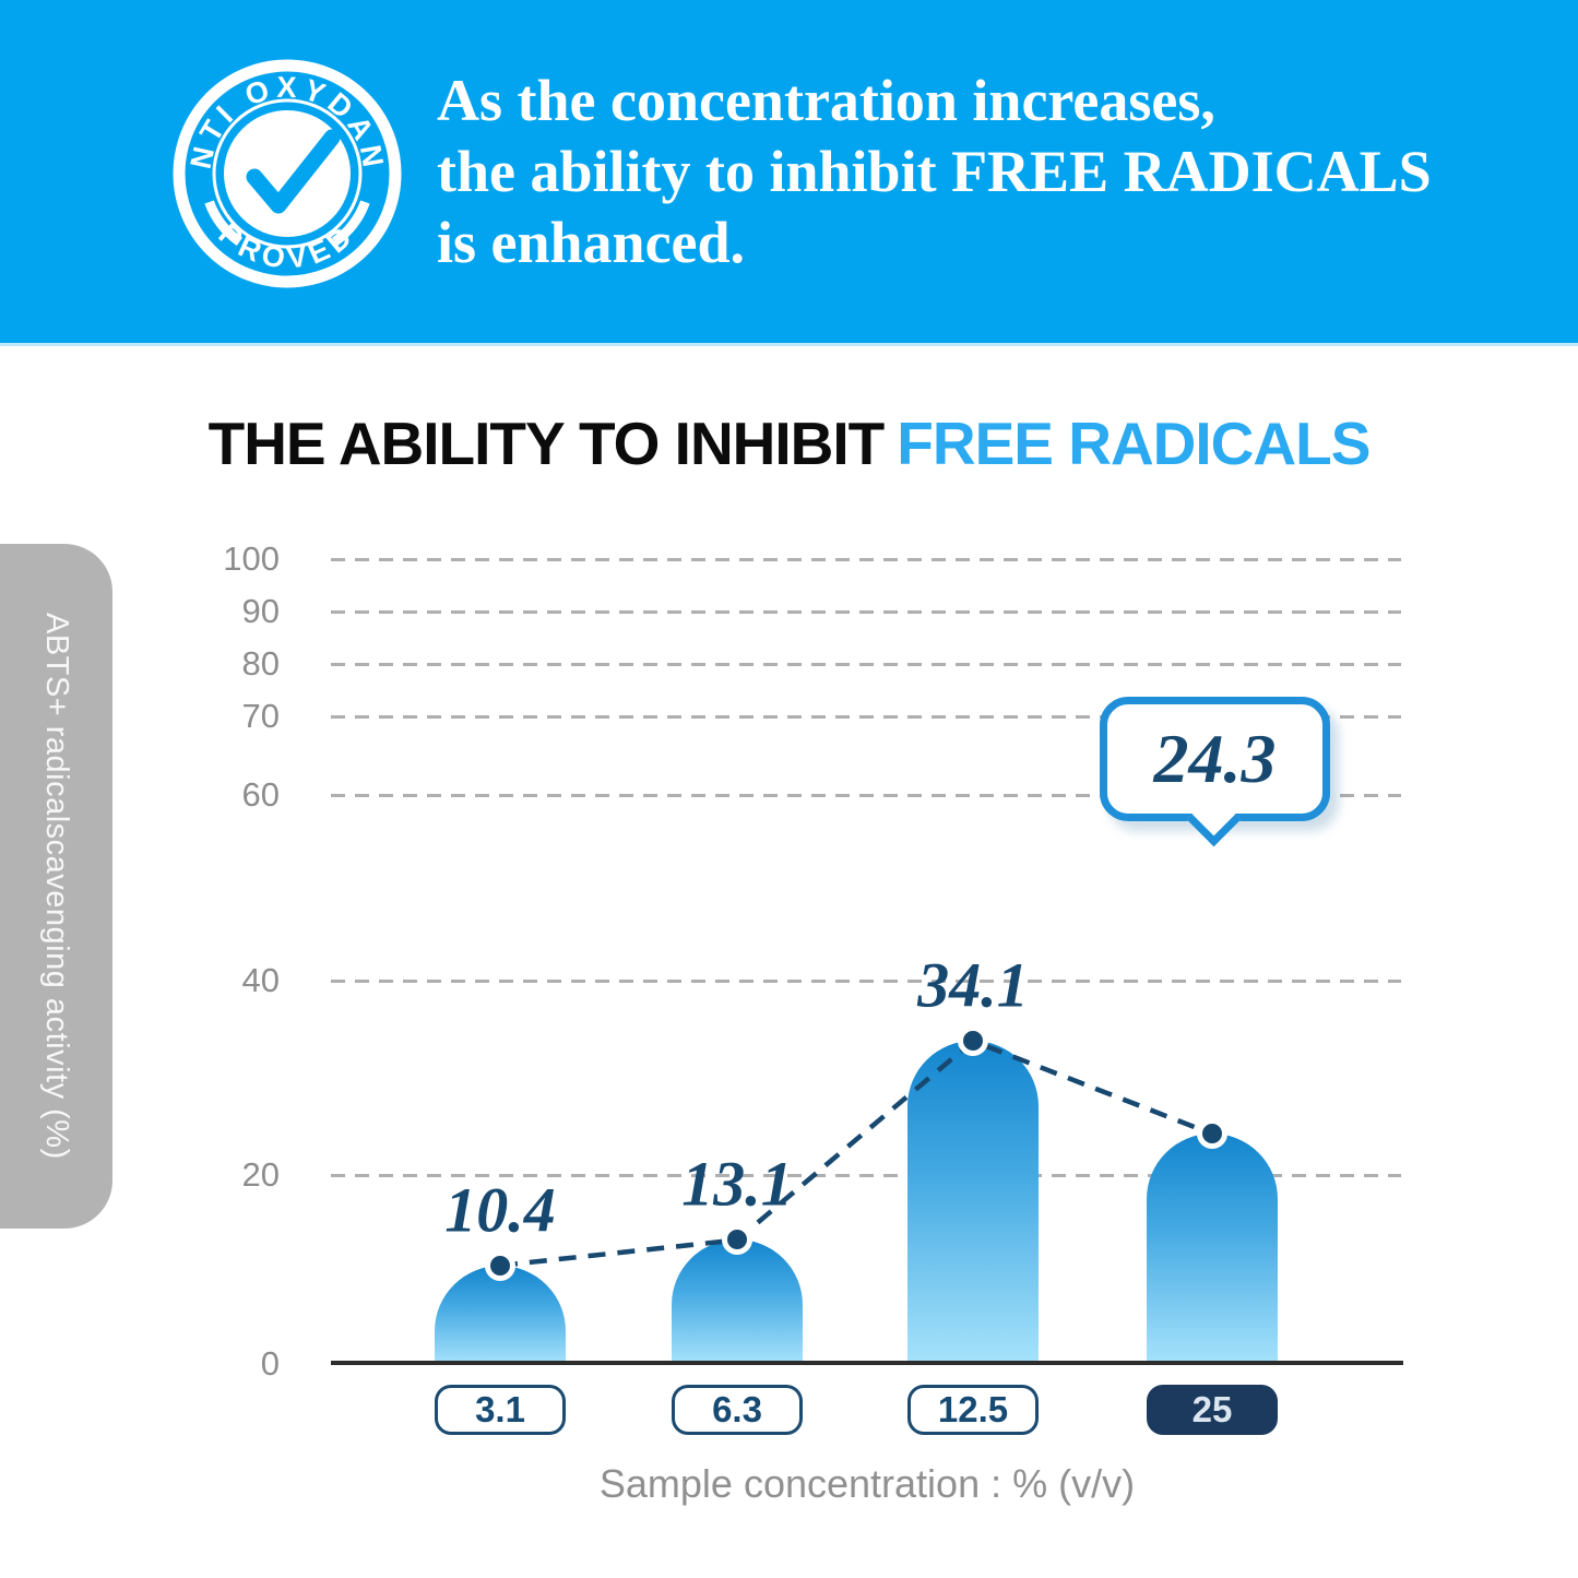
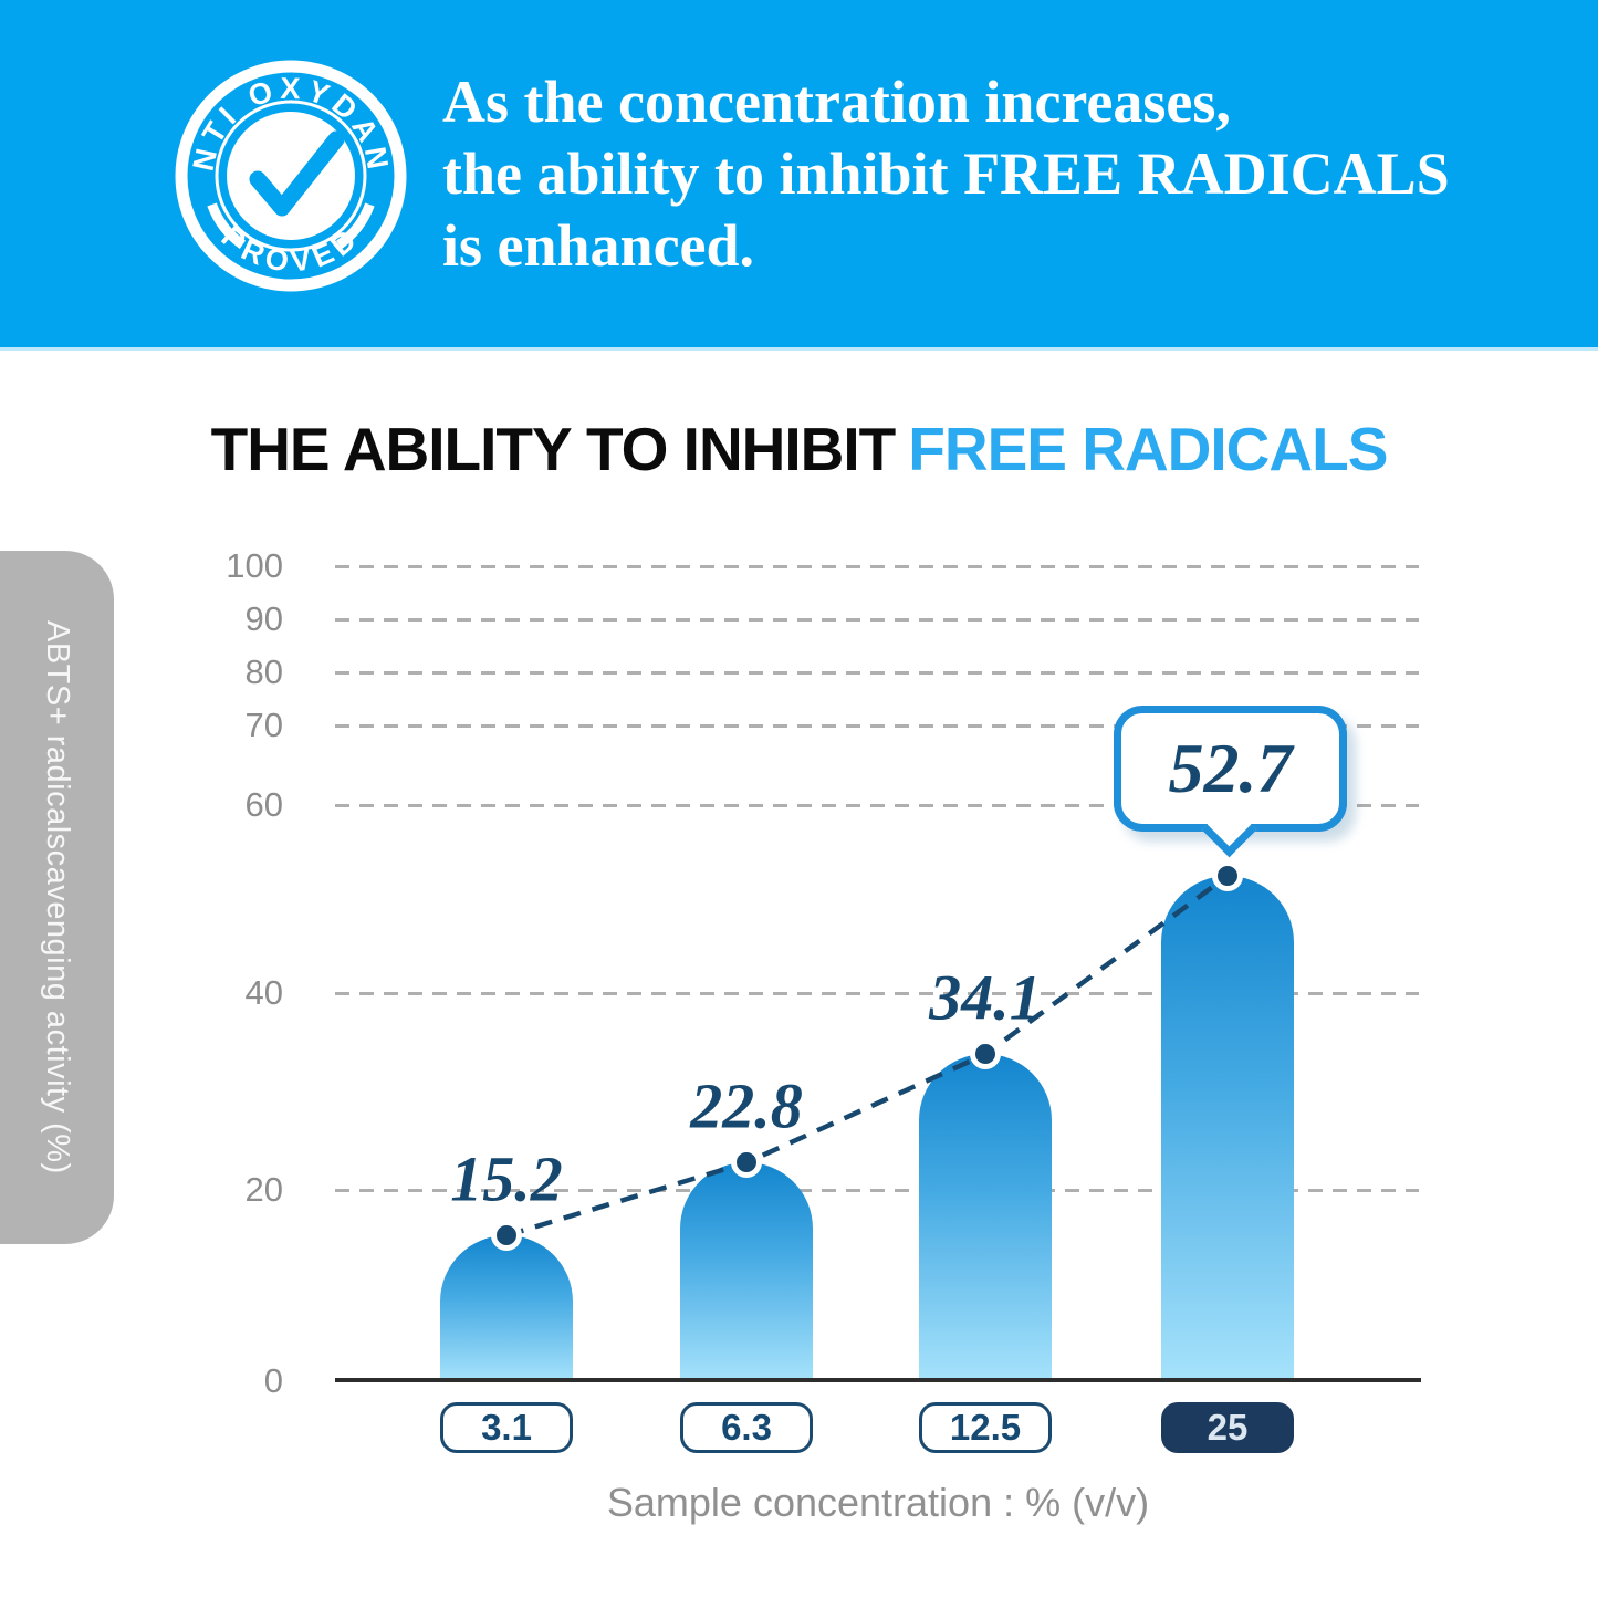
3.1: 10.4 -> 15.2
6.3: 13.1 -> 22.8
25: 24.3 -> 52.7
